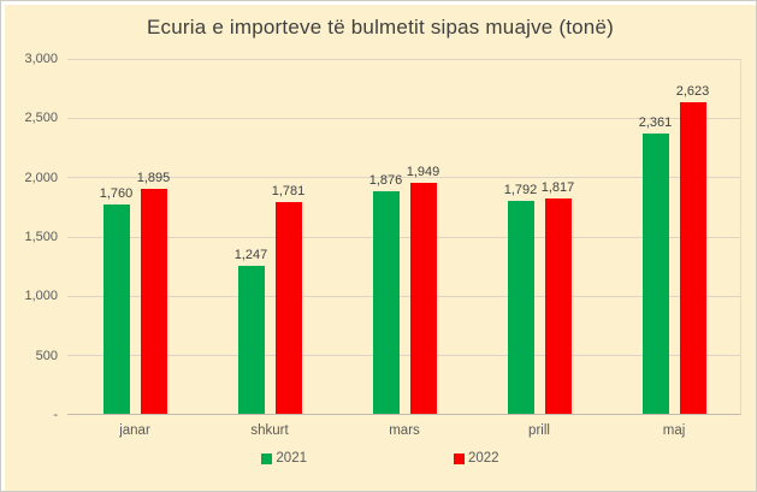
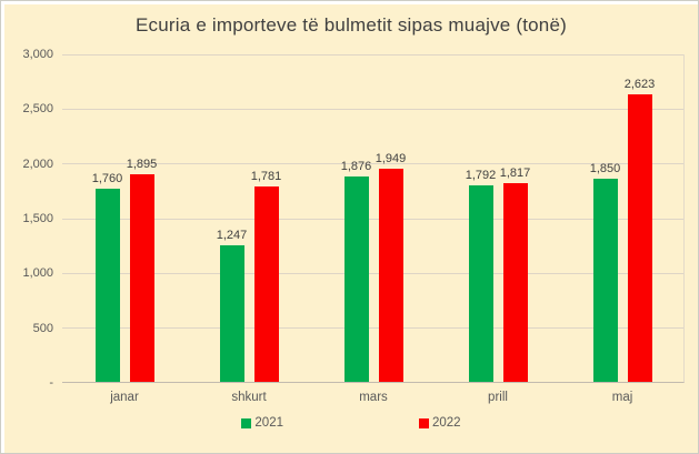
2021/maj: 2,361 -> 1,850
